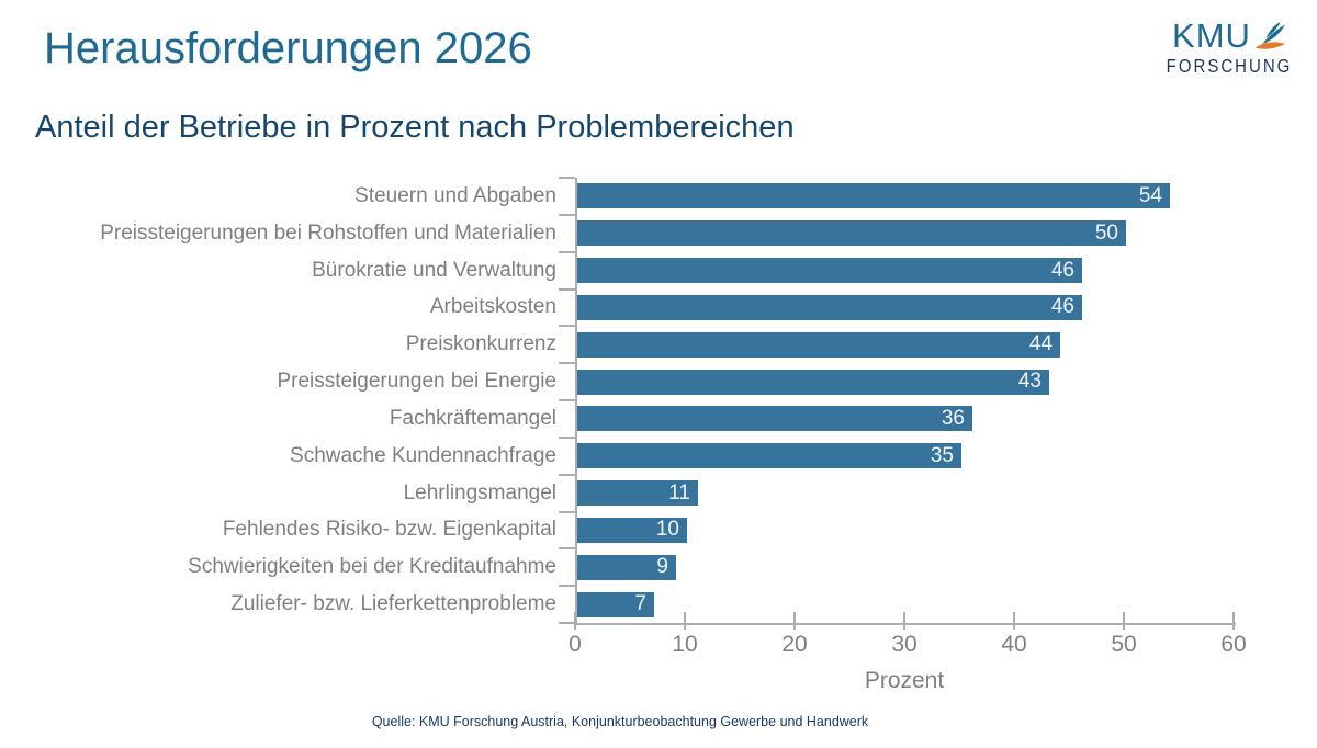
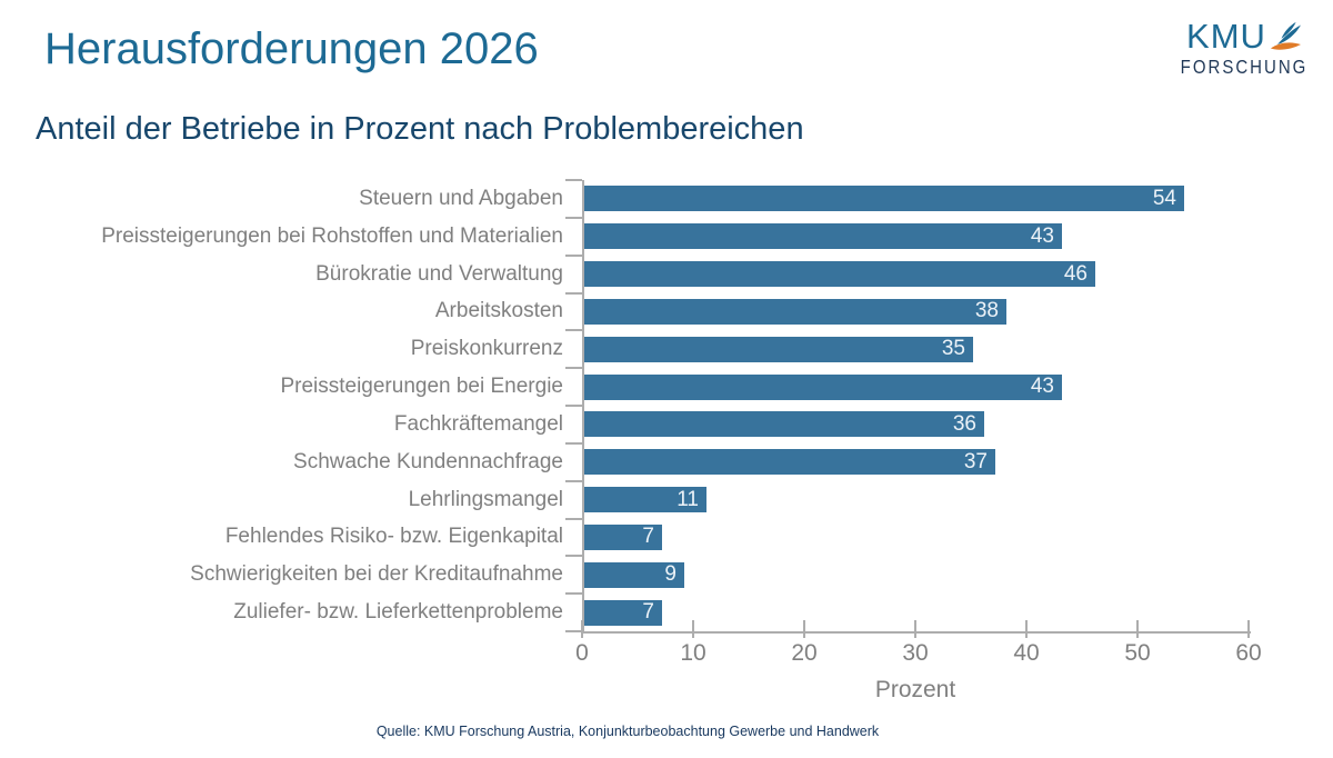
Preissteigerungen bei Rohstoffen und Materialien: 50 -> 43
Arbeitskosten: 46 -> 38
Preiskonkurrenz: 44 -> 35
Schwache Kundennachfrage: 35 -> 37
Fehlendes Risiko- bzw. Eigenkapital: 10 -> 7
